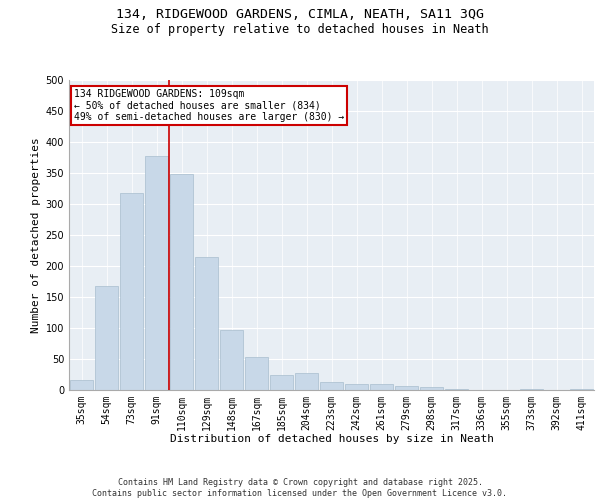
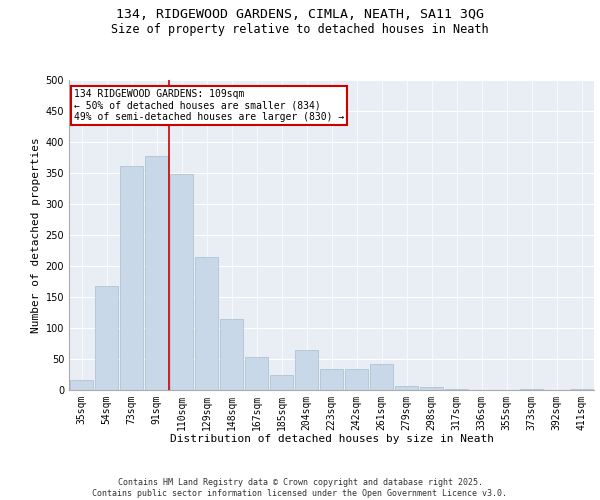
73sqm: 318 -> 362
148sqm: 96 -> 114
204sqm: 28 -> 64
223sqm: 13 -> 34
242sqm: 10 -> 34
261sqm: 10 -> 42
